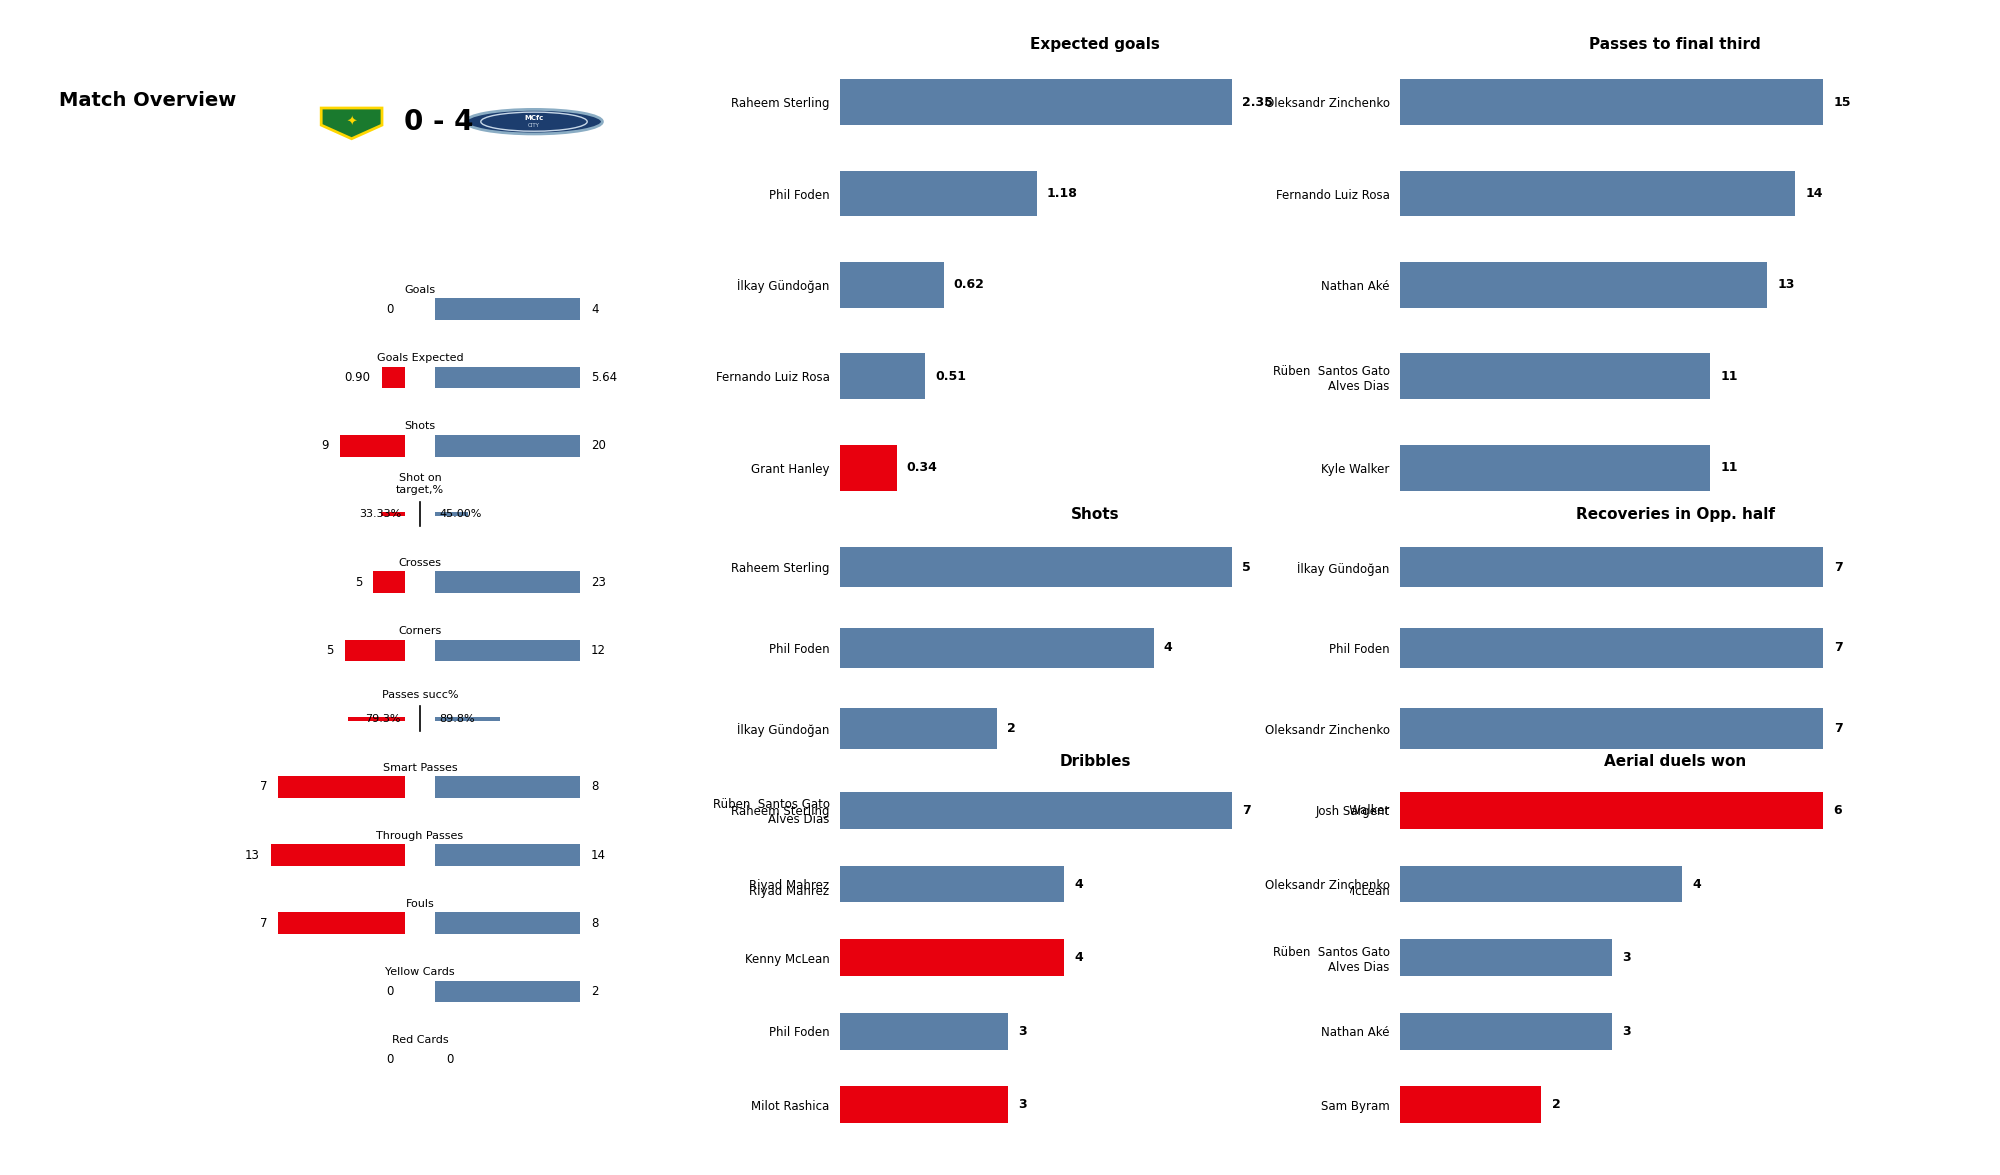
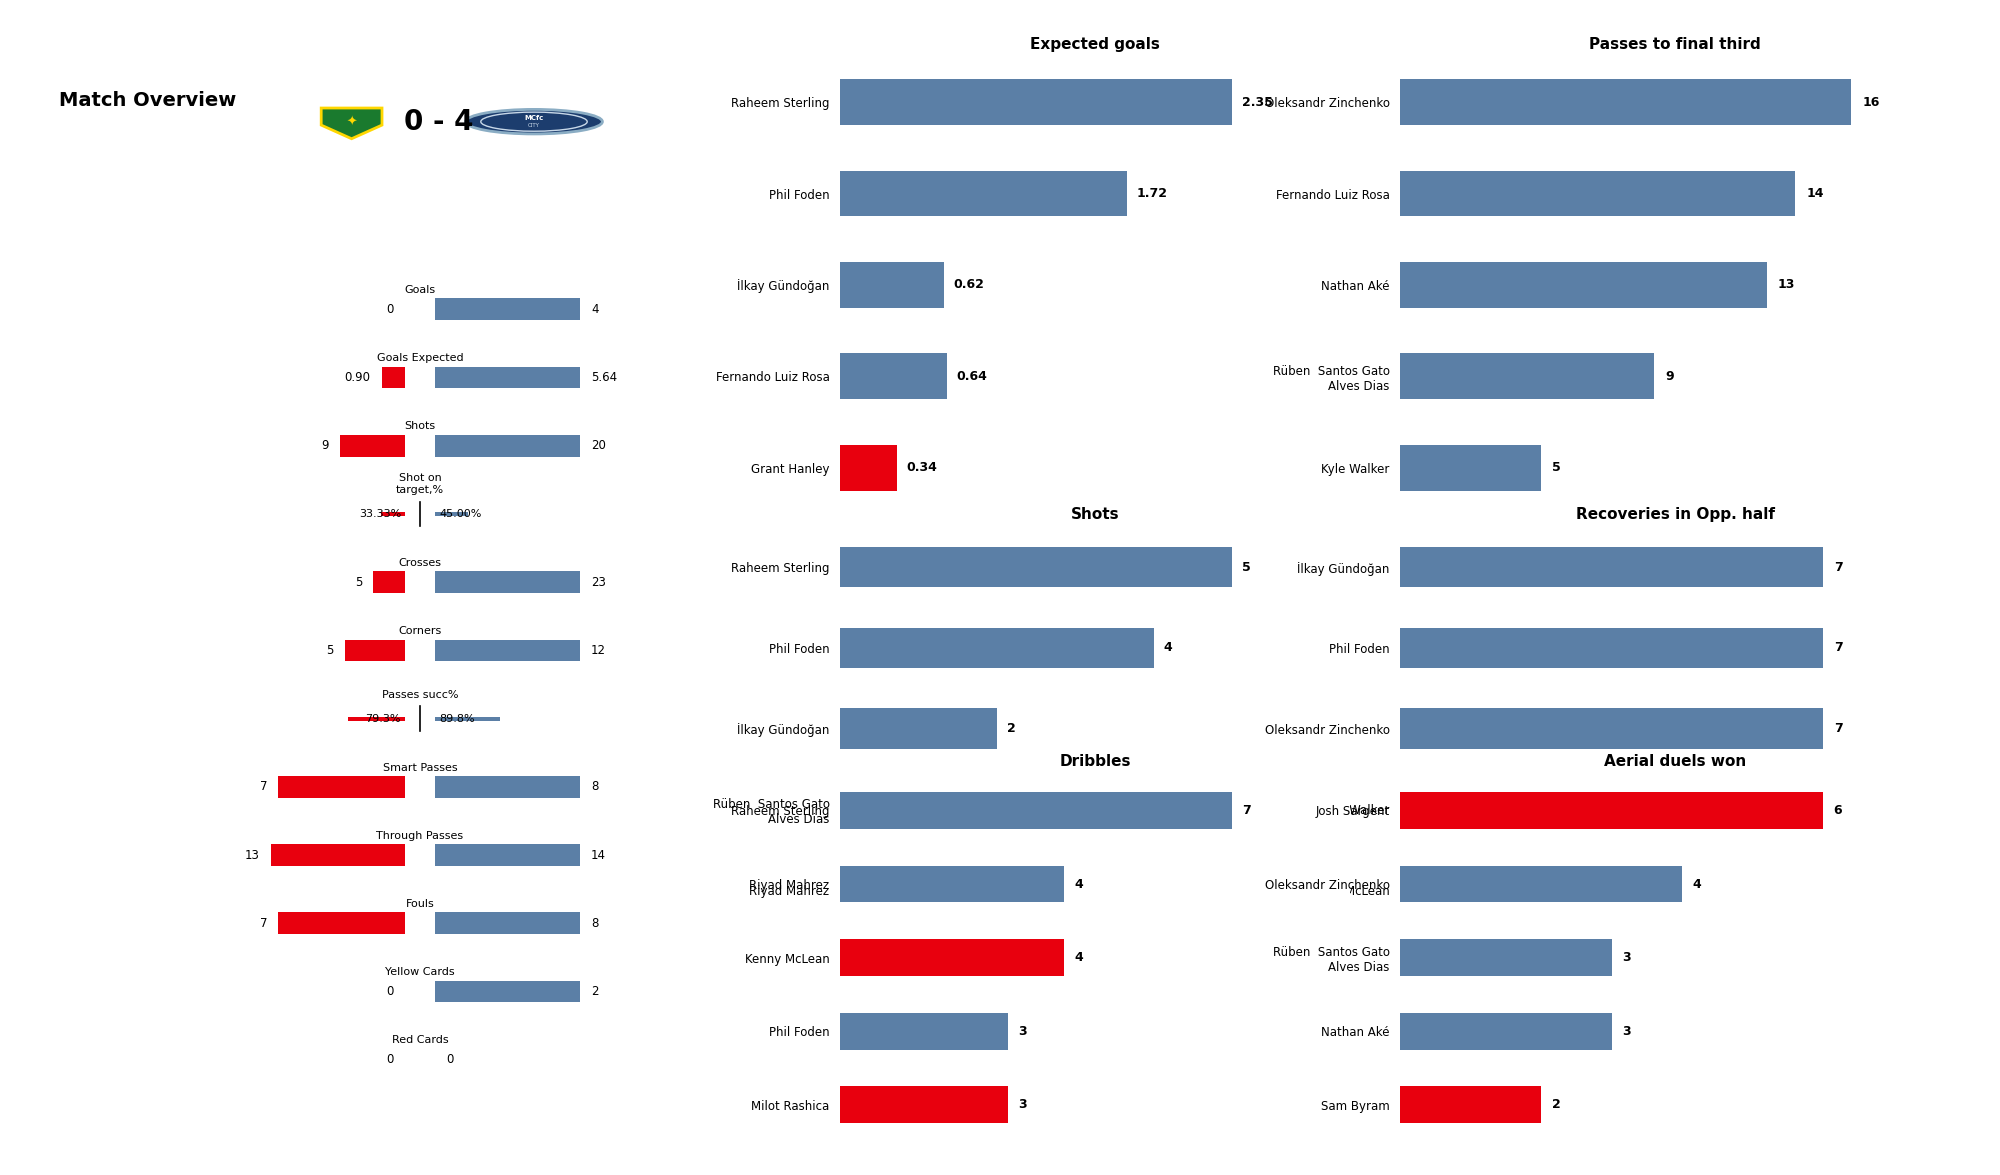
Expected goals/Phil Foden: 1.18 -> 1.72
Expected goals/Fernando Luiz Rosa: 0.51 -> 0.64
Passes to final third/Oleksandr Zinchenko: 15 -> 16
Passes to final third/Rüben Santos Gato Alves Dias: 11 -> 9
Passes to final third/Kyle Walker: 11 -> 5
